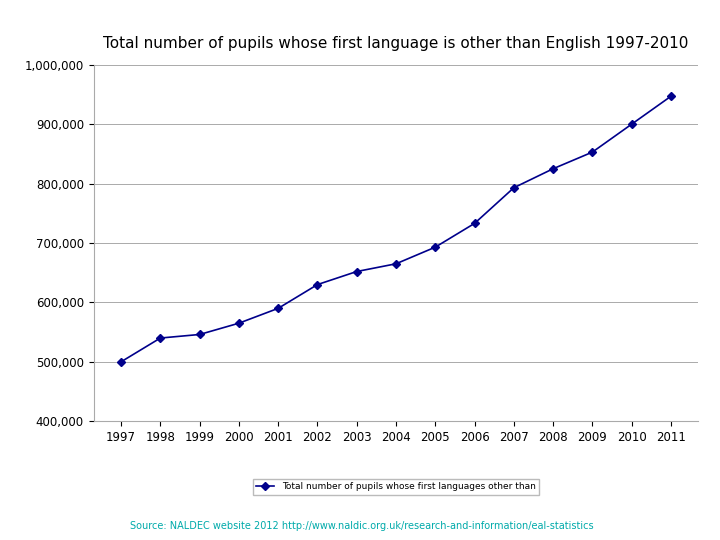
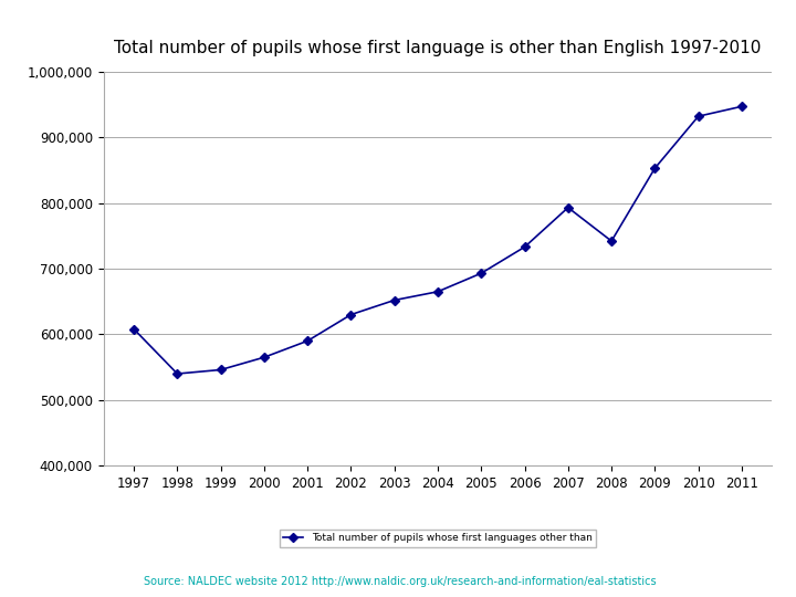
1997: 500,000 -> 608,000
2008: 825,000 -> 742,000
2010: 900,000 -> 932,000
